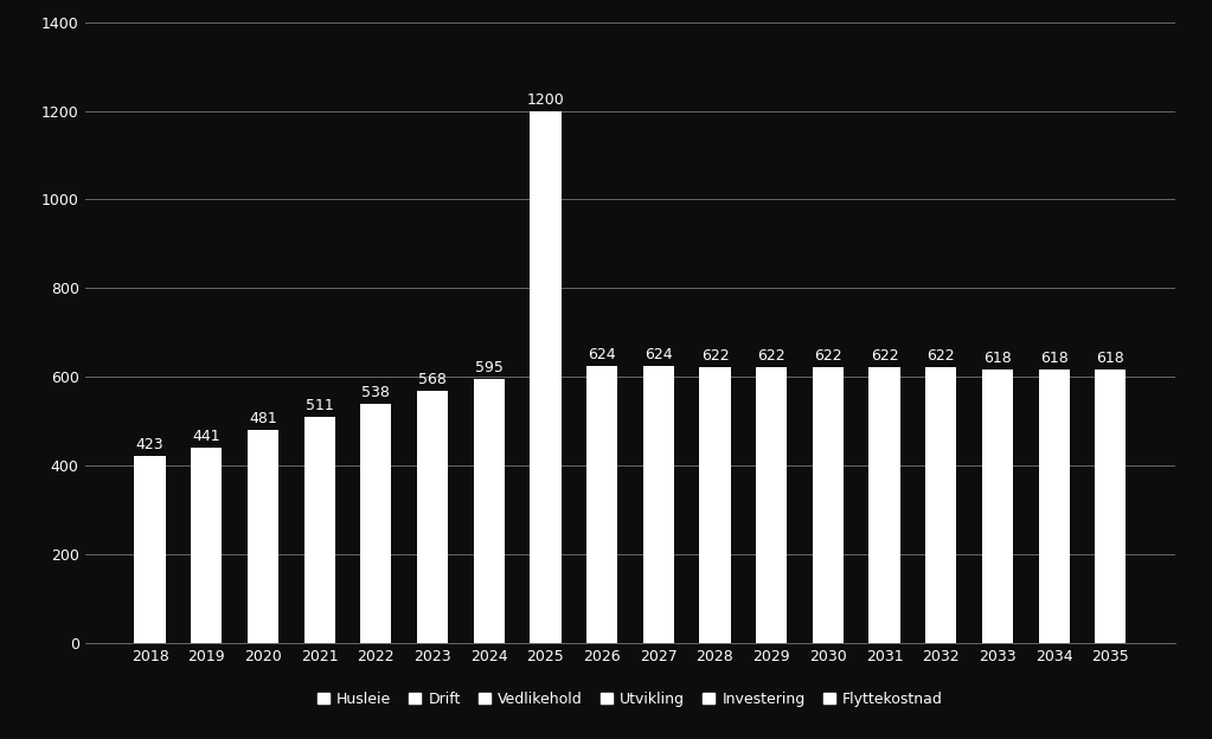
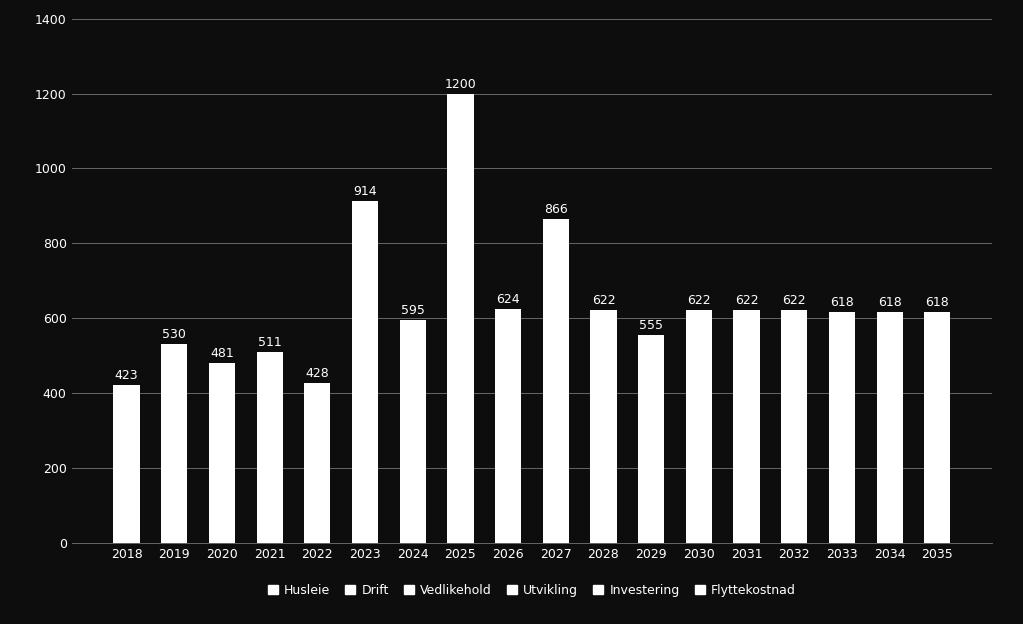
2019: 441 -> 530
2022: 538 -> 428
2023: 568 -> 914
2027: 624 -> 866
2029: 622 -> 555
